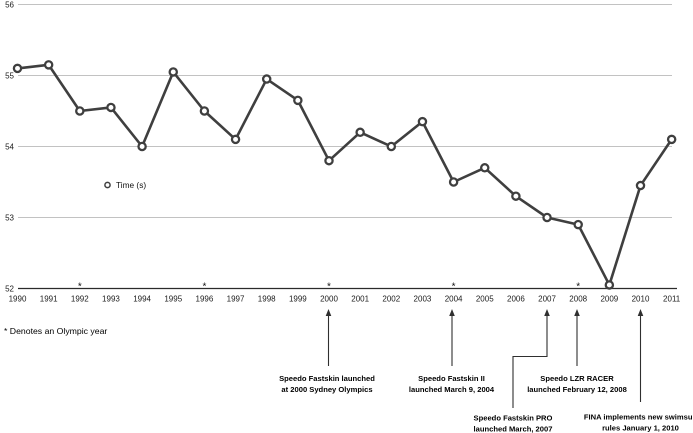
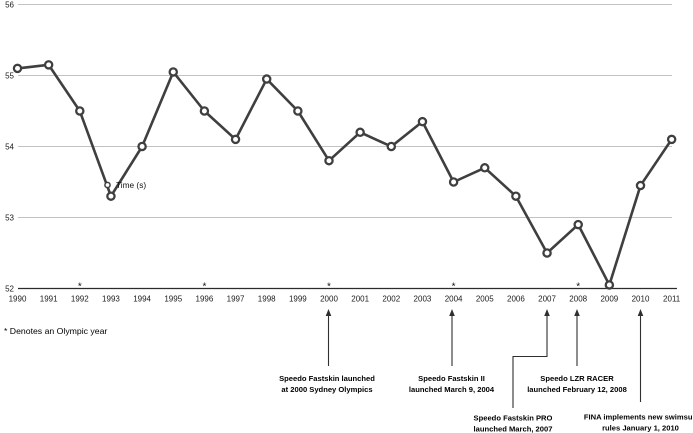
1993: 54.5 -> 53.3
1999: 54.6 -> 54.5
2007: 53.0 -> 52.5
